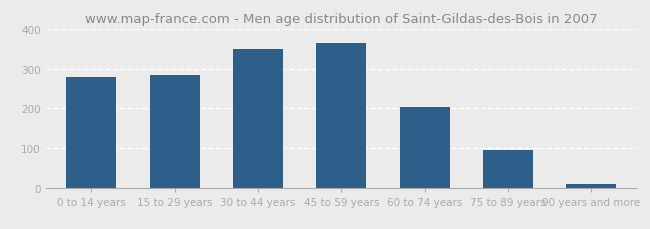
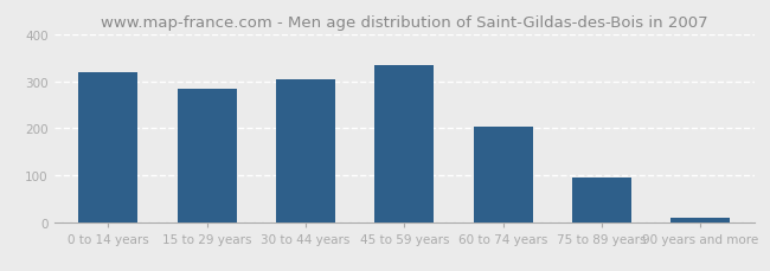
0 to 14 years: 280 -> 320
30 to 44 years: 350 -> 305
45 to 59 years: 365 -> 335
